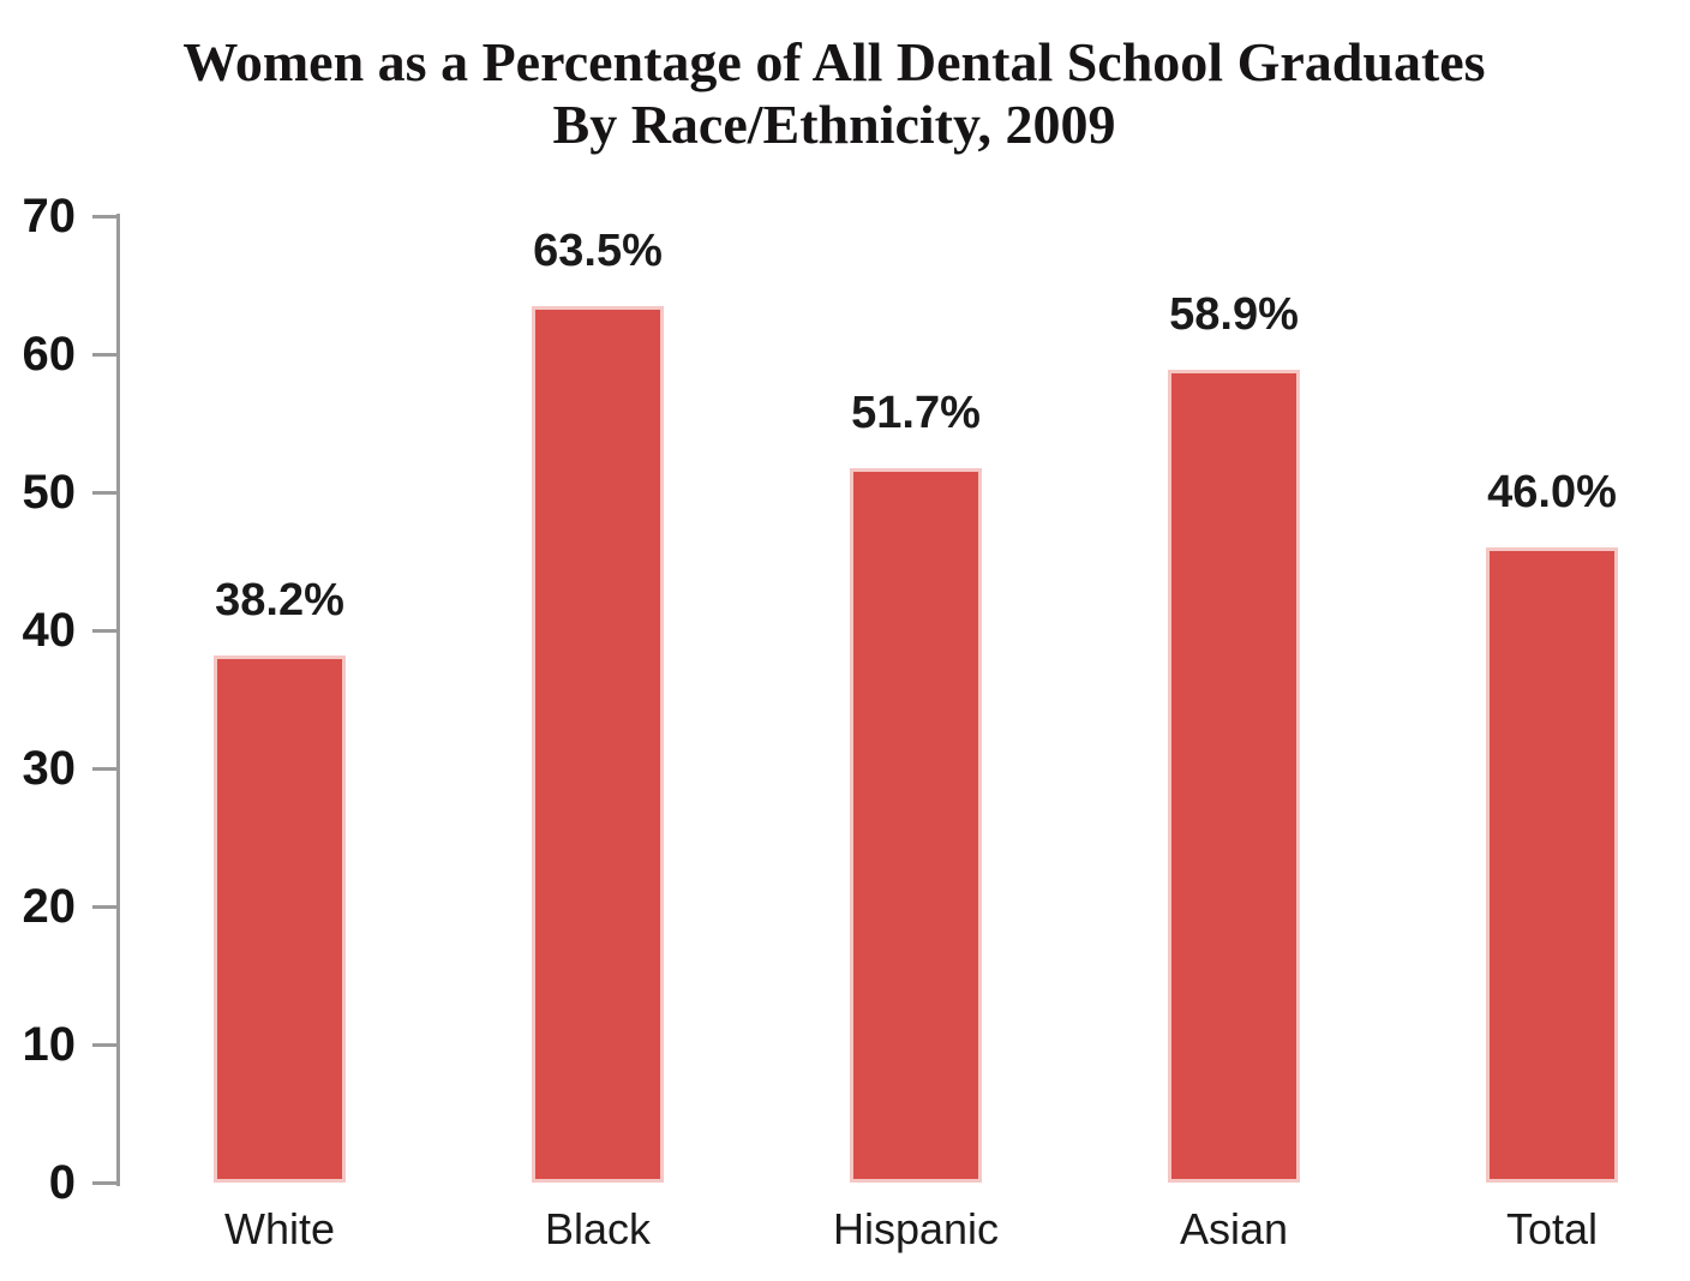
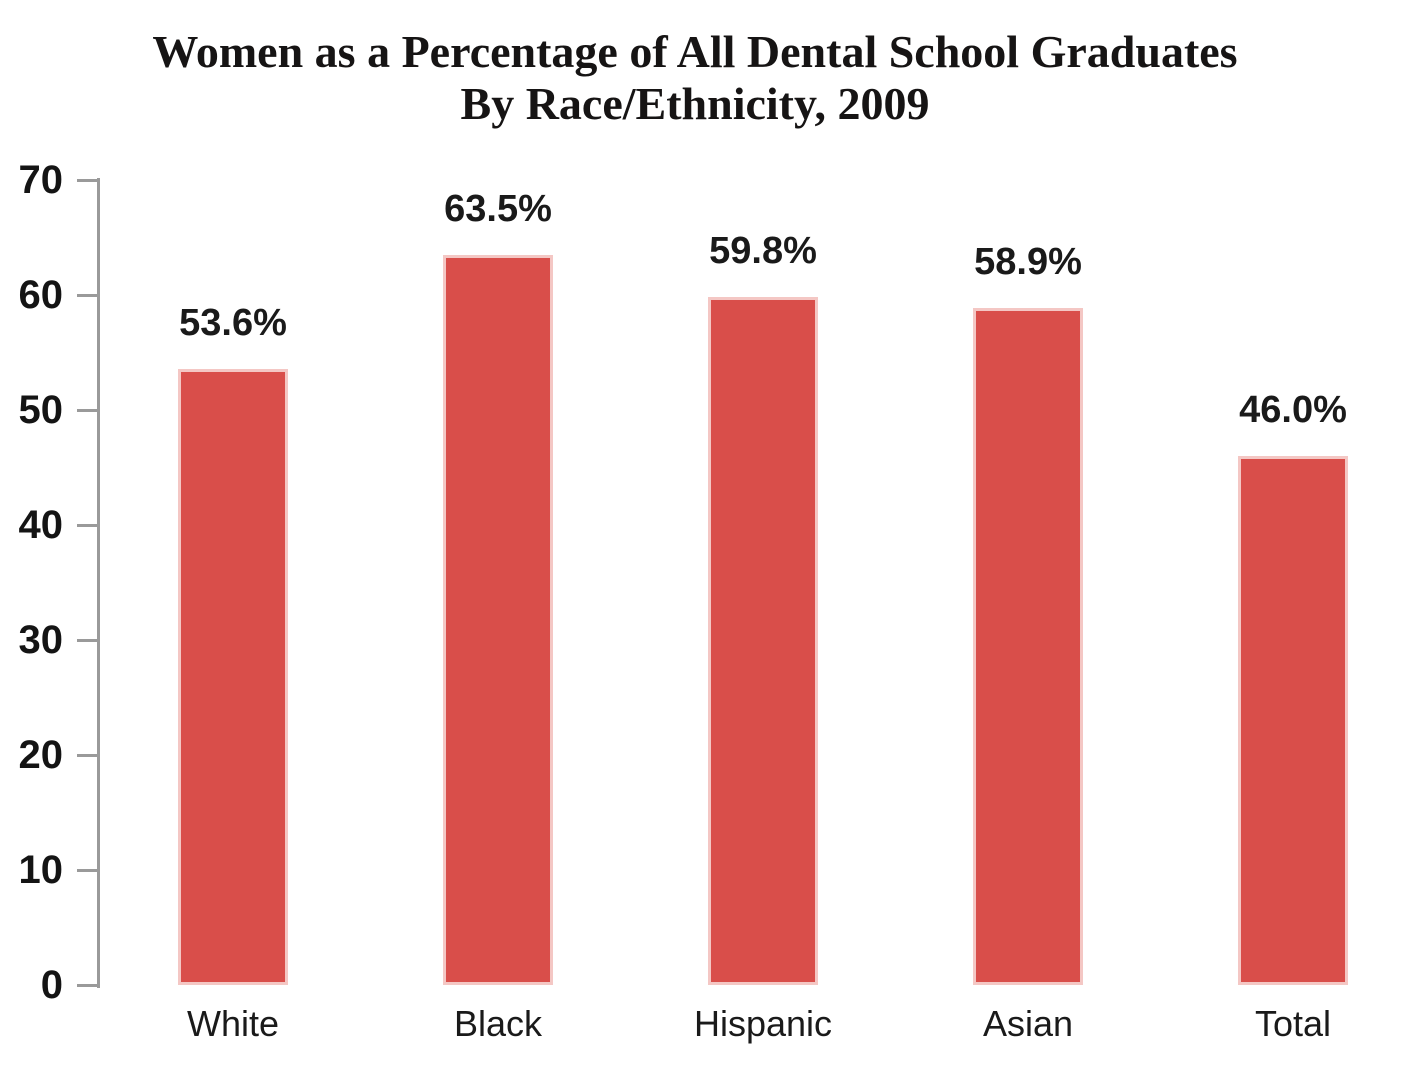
White: 38.2% -> 53.6%
Hispanic: 51.7% -> 59.8%
